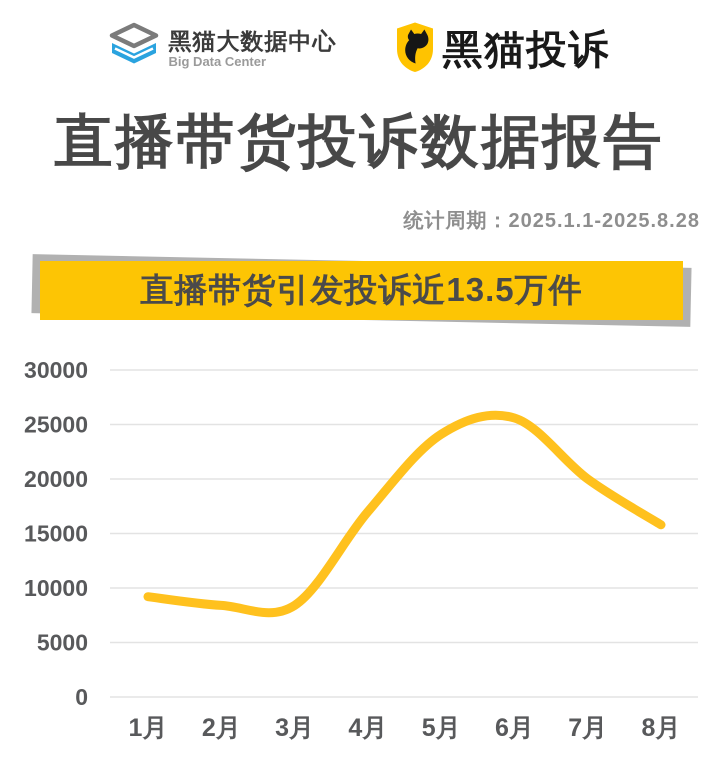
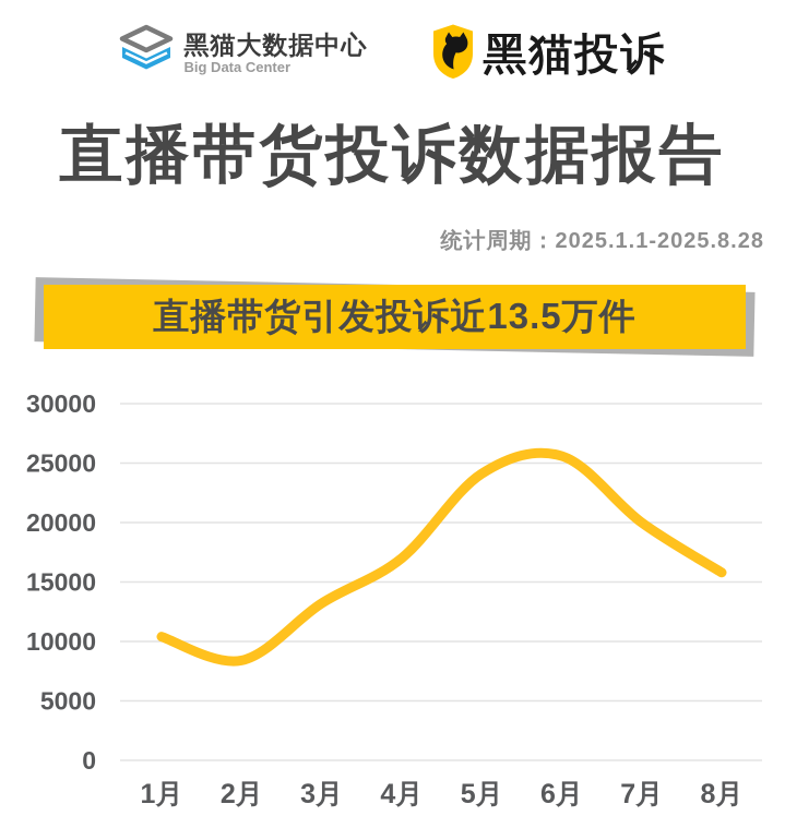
1月: 9200 -> 10400
3月: 8400 -> 13200
